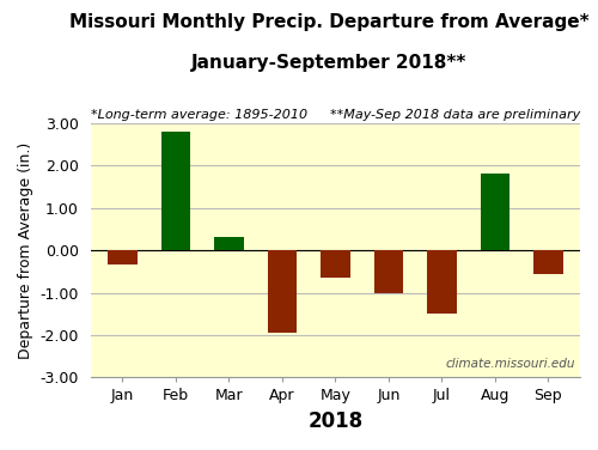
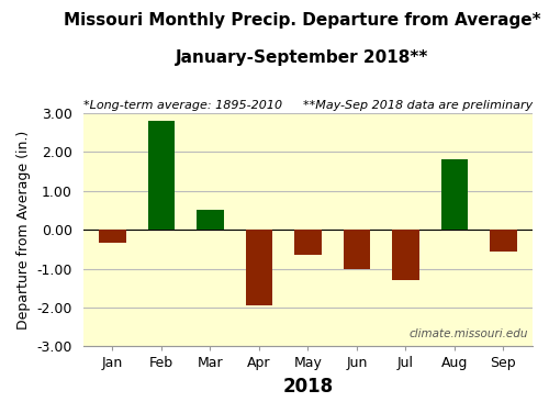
Mar: 0.30 -> 0.50
Jul: -1.50 -> -1.30
